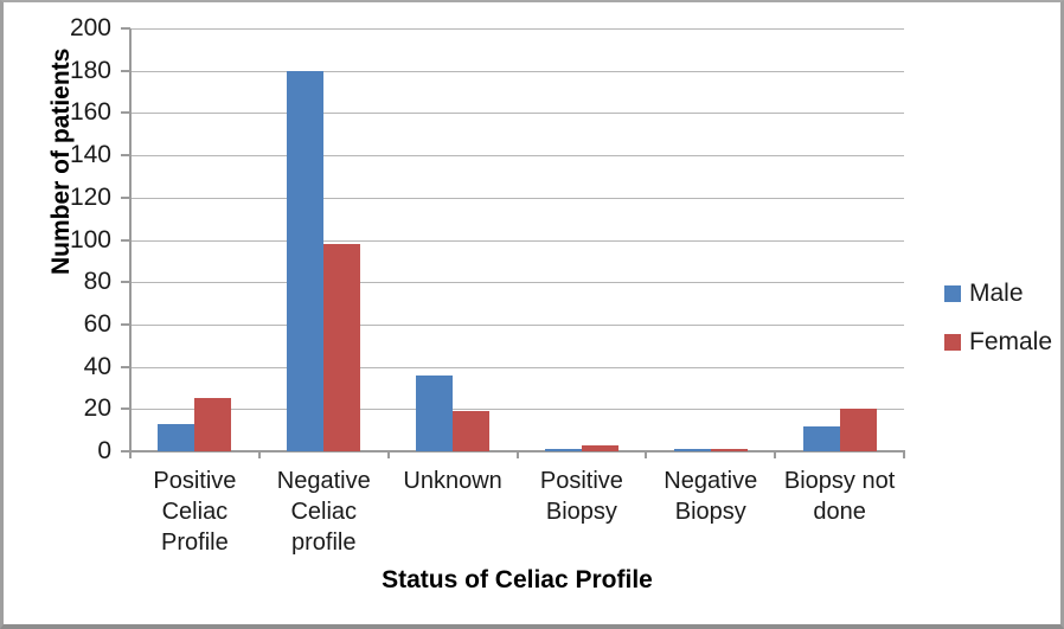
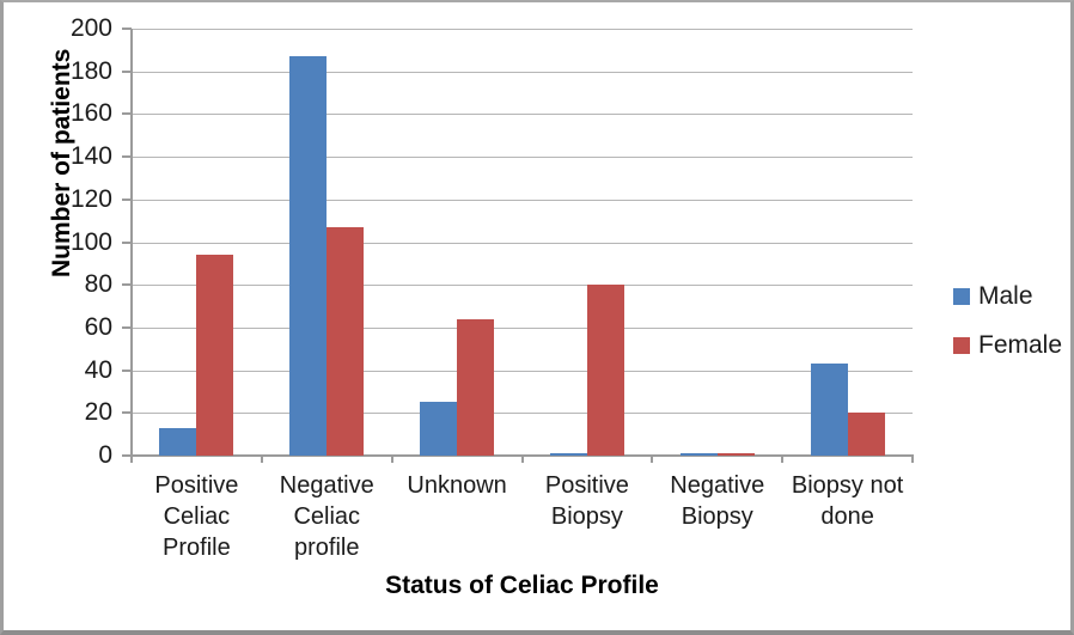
Female/Positive Celiac Profile: 25 -> 94
Male/Negative Celiac profile: 180 -> 187
Female/Negative Celiac profile: 98 -> 107
Male/Unknown: 36 -> 25
Female/Unknown: 19 -> 64
Female/Positive Biopsy: 3 -> 80
Male/Biopsy not done: 12 -> 43
